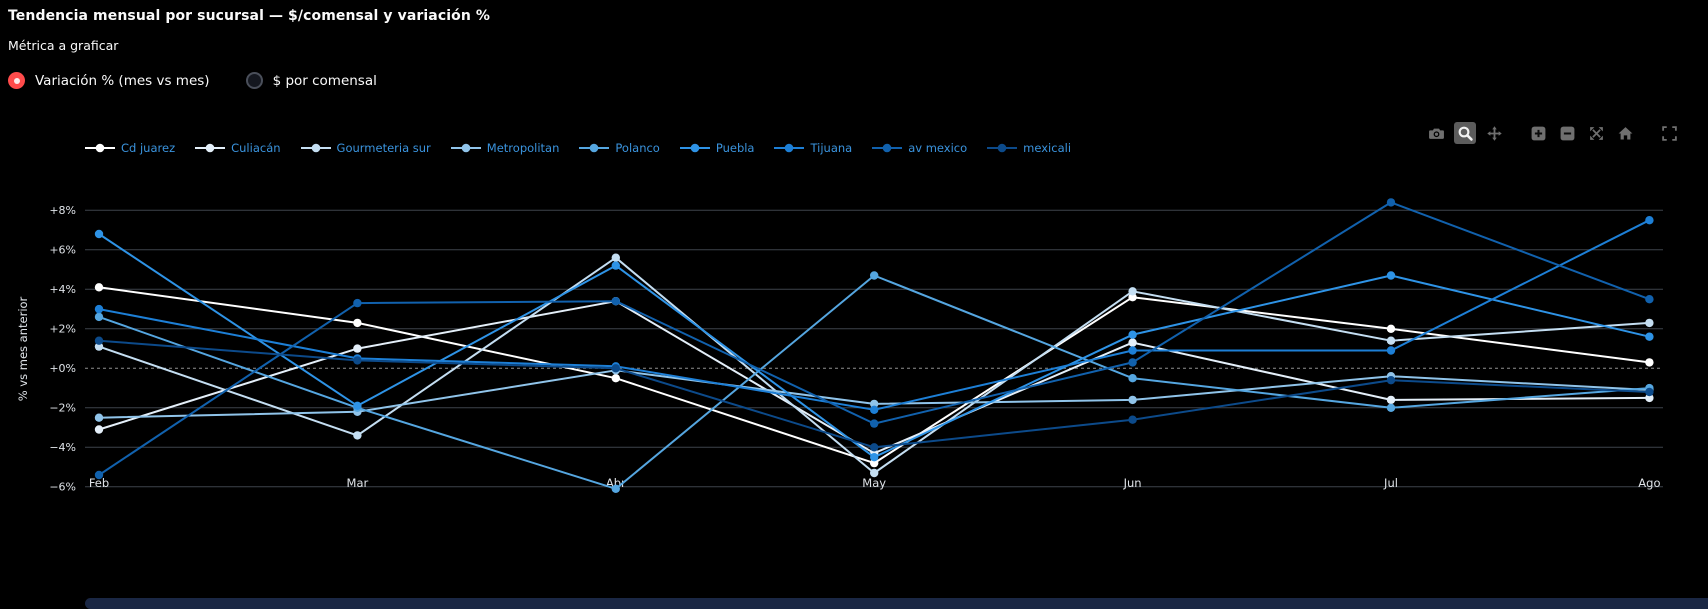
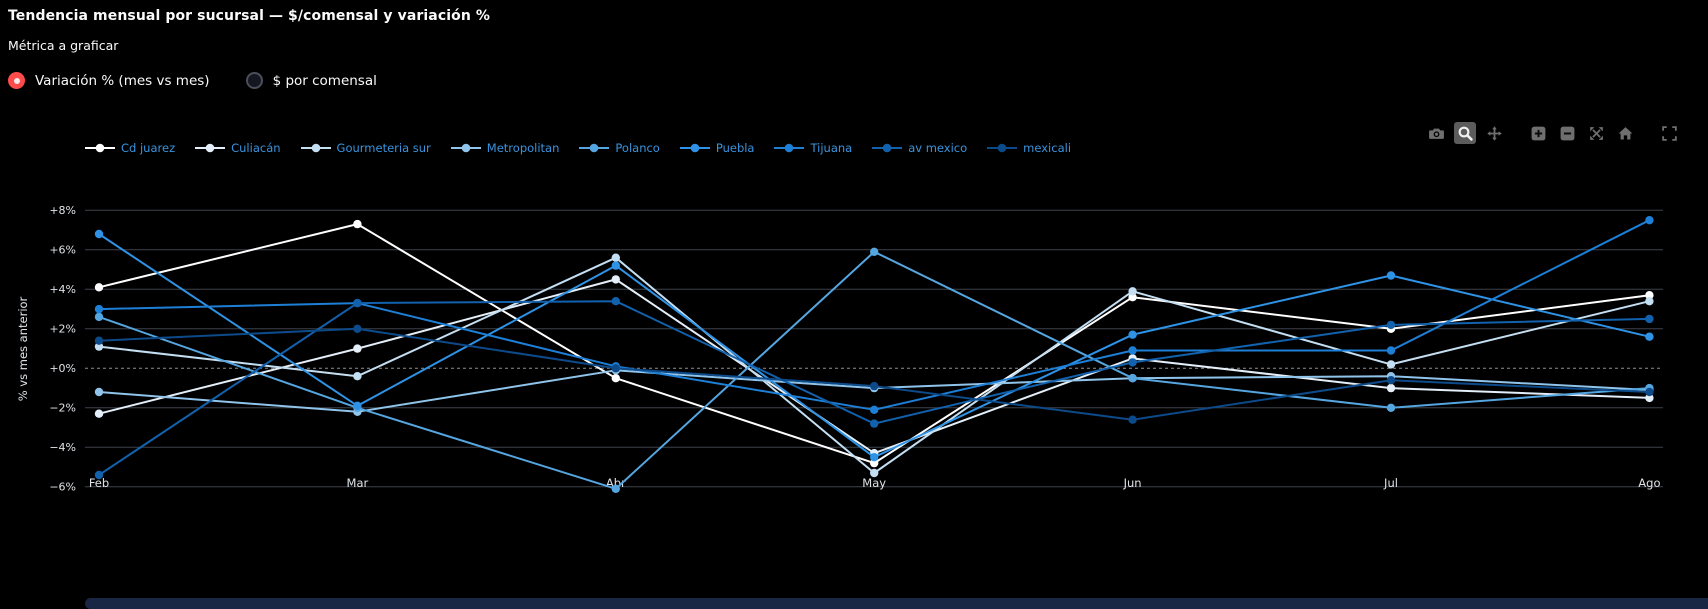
Culiacán/Feb: -3.1% -> -2.3%
Metropolitan/Feb: -2.5% -> -1.2%
Cd juarez/Mar: 2.3% -> 7.3%
Gourmeteria sur/Mar: -3.4% -> -0.4%
Tijuana/Mar: 0.5% -> 3.3%
mexicali/Mar: 0.4% -> 2.0%
Culiacán/Abr: 3.4% -> 4.5%
Metropolitan/May: -1.8% -> -1.0%
Polanco/May: 4.7% -> 5.9%
mexicali/May: -4.0% -> -0.9%
Culiacán/Jun: 1.3% -> 0.5%
Metropolitan/Jun: -1.6% -> -0.5%
Culiacán/Jul: -1.6% -> -1.0%
Gourmeteria sur/Jul: 1.4% -> 0.2%
av mexico/Jul: 8.4% -> 2.2%
Cd juarez/Ago: 0.3% -> 3.7%
Gourmeteria sur/Ago: 2.3% -> 3.4%
av mexico/Ago: 3.5% -> 2.5%
